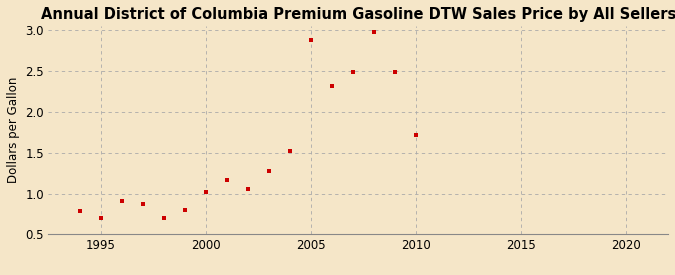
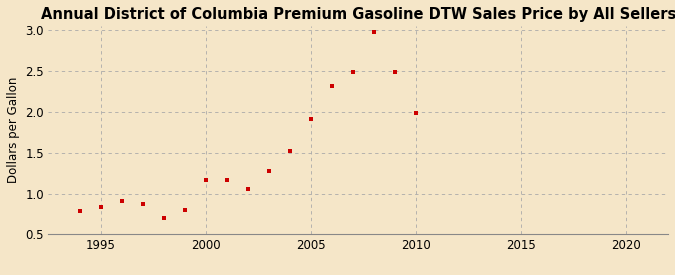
1995: 0.70 -> 0.83
2000: 1.02 -> 1.17
2005: 2.88 -> 1.91
2010: 1.72 -> 1.99
